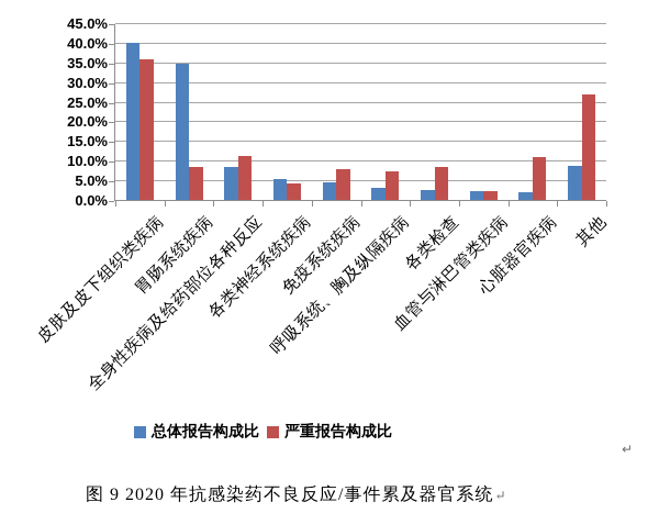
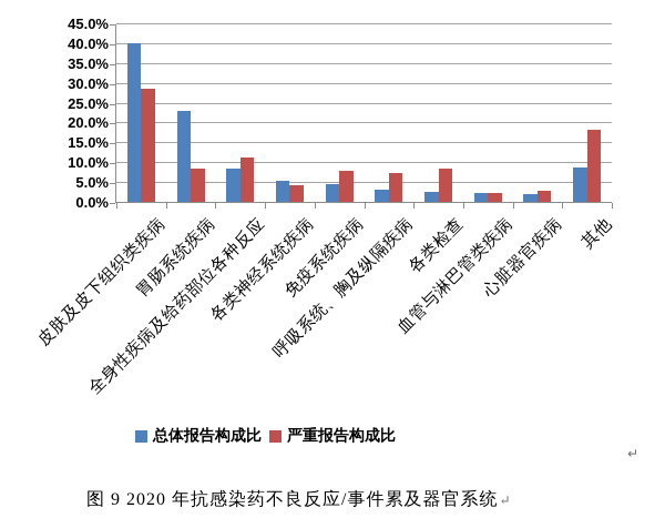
严重报告构成比/皮肤及皮下组织类疾病: 36% -> 29%
总体报告构成比/胃肠系统疾病: 35% -> 23%
严重报告构成比/心脏器官疾病: 11% -> 3%
严重报告构成比/其他: 27% -> 18%
